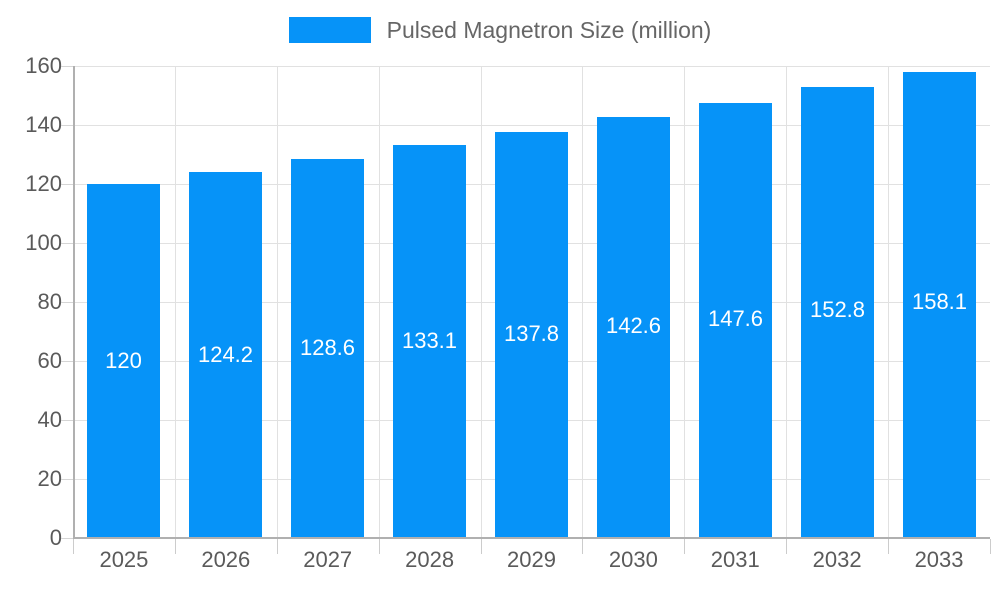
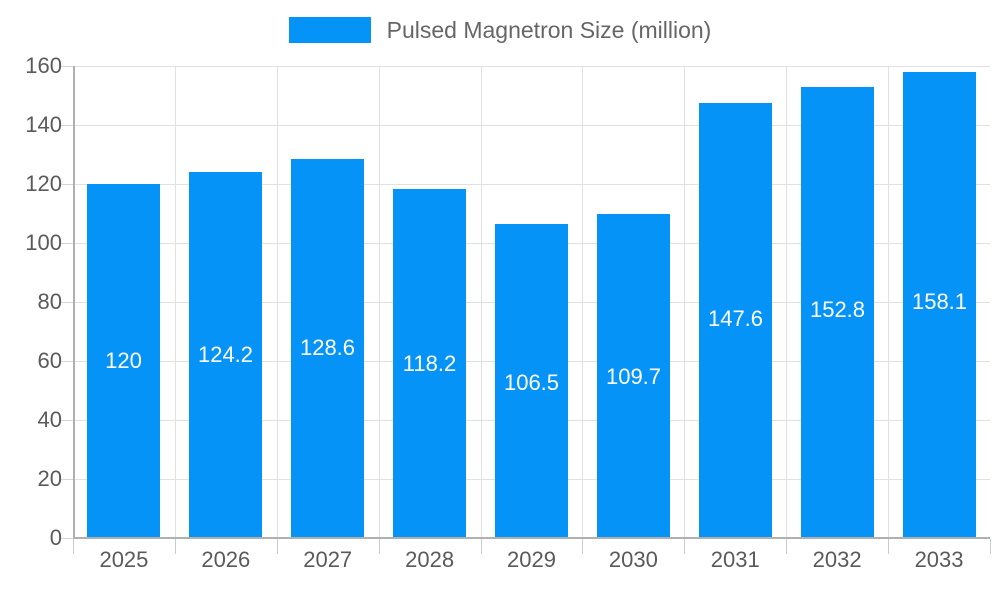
2028: 133.1 -> 118.2
2029: 137.8 -> 106.5
2030: 142.6 -> 109.7
